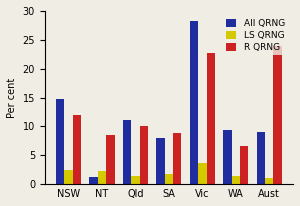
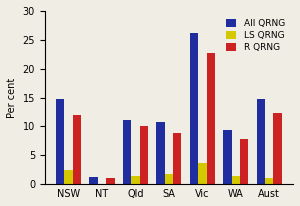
LS QRNG/NT: 2.2 -> 0.1
R QRNG/NT: 8.6 -> 1.1
All QRNG/SA: 8.0 -> 10.7
All QRNG/Vic: 28.2 -> 26.2
R QRNG/WA: 6.6 -> 7.9
All QRNG/Aust: 9.0 -> 14.7
R QRNG/Aust: 24.0 -> 12.3
